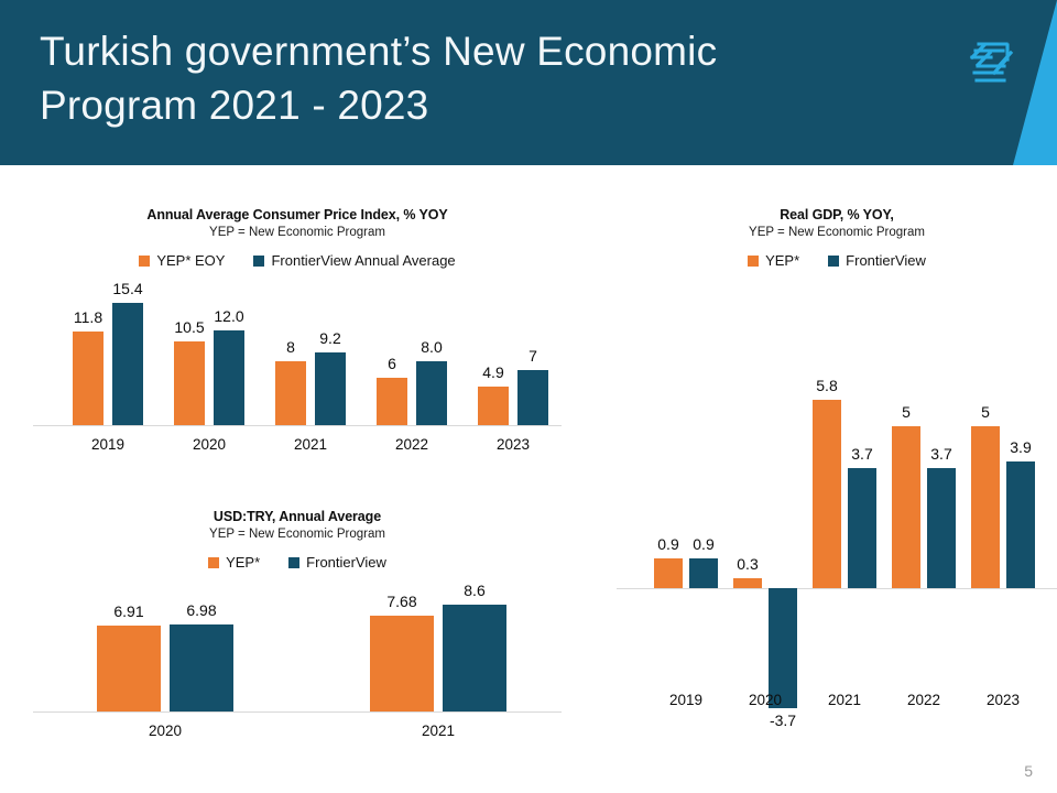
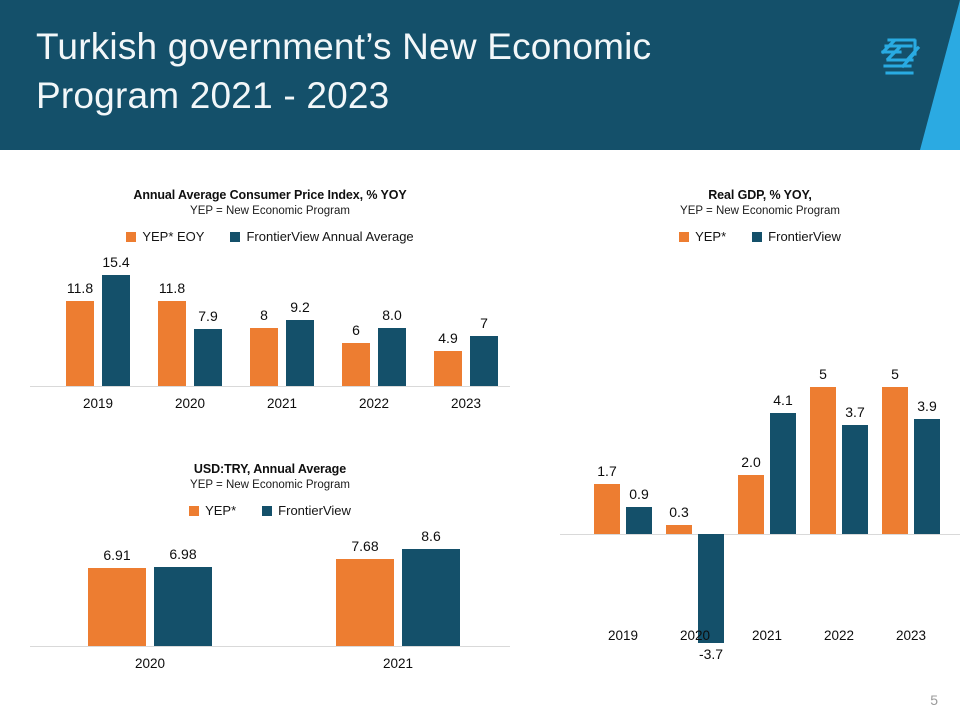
Annual Average Consumer Price Index, % YOY/YEP* EOY/2020: 10.5 -> 11.8
Annual Average Consumer Price Index, % YOY/FrontierView Annual Average/2020: 12.0 -> 7.9
Real GDP, % YOY,/YEP*/2019: 0.9 -> 1.7
Real GDP, % YOY,/YEP*/2021: 5.8 -> 2.0
Real GDP, % YOY,/FrontierView/2021: 3.7 -> 4.1
